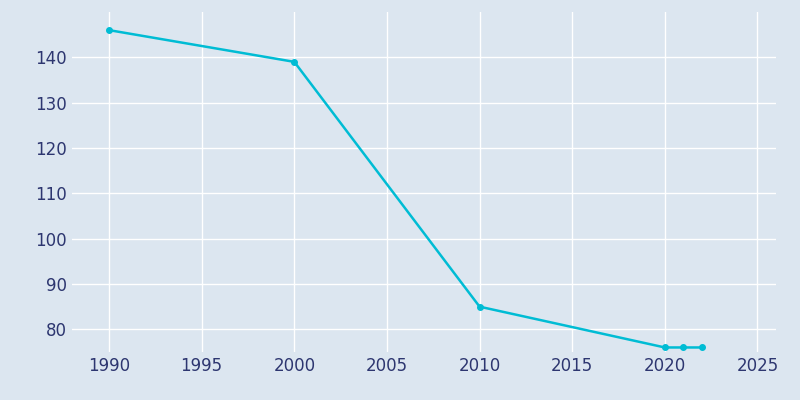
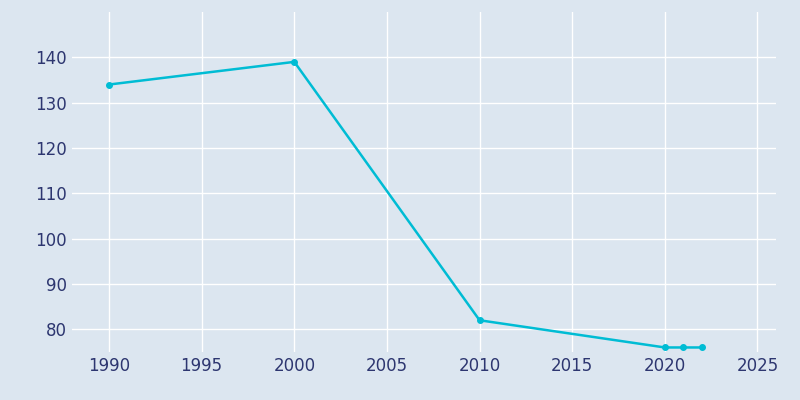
1990: 146 -> 134
2010: 85 -> 82
